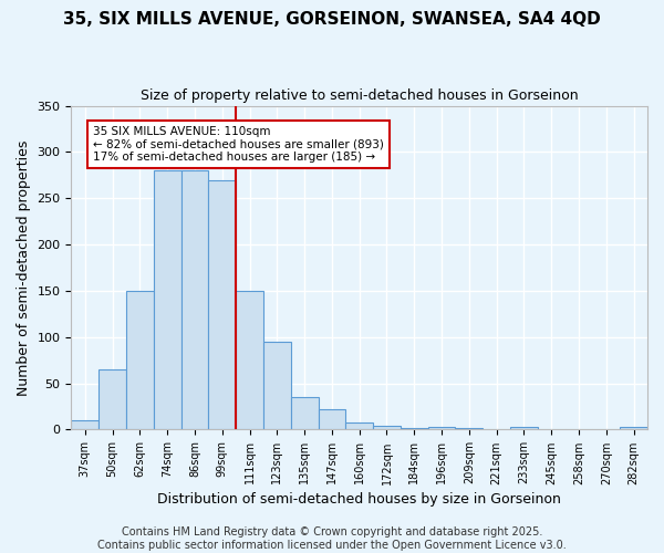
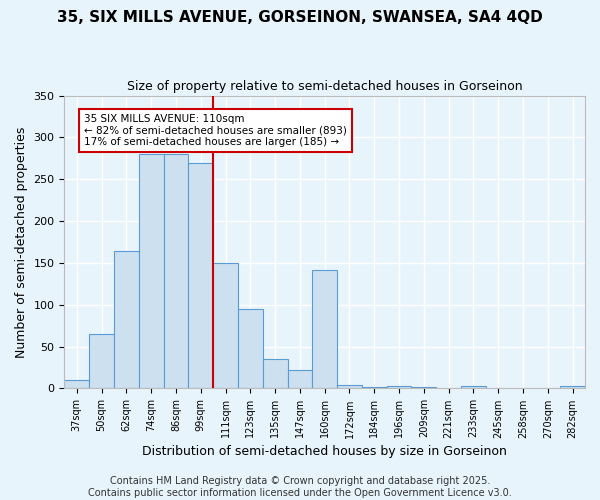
62sqm: 150 -> 164
160sqm: 8 -> 142
